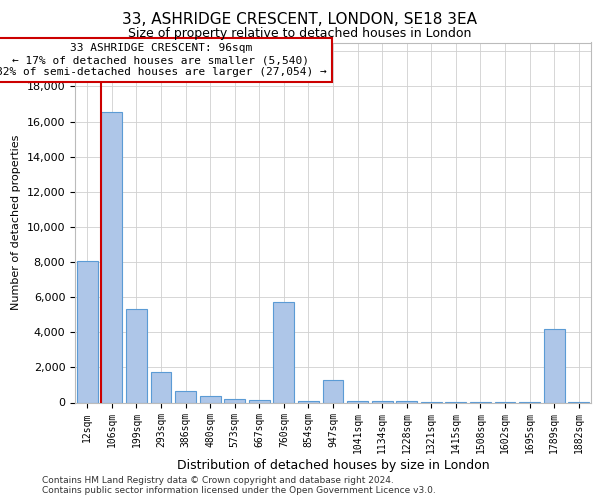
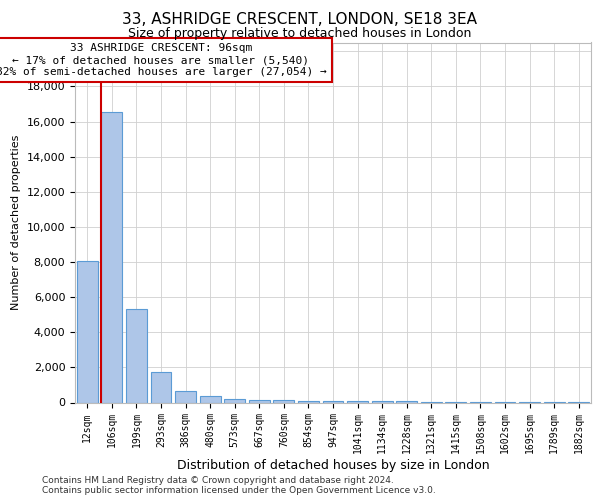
760sqm: 5,700 -> 100
947sqm: 1,300 -> 100
1789sqm: 4,200 -> 0
